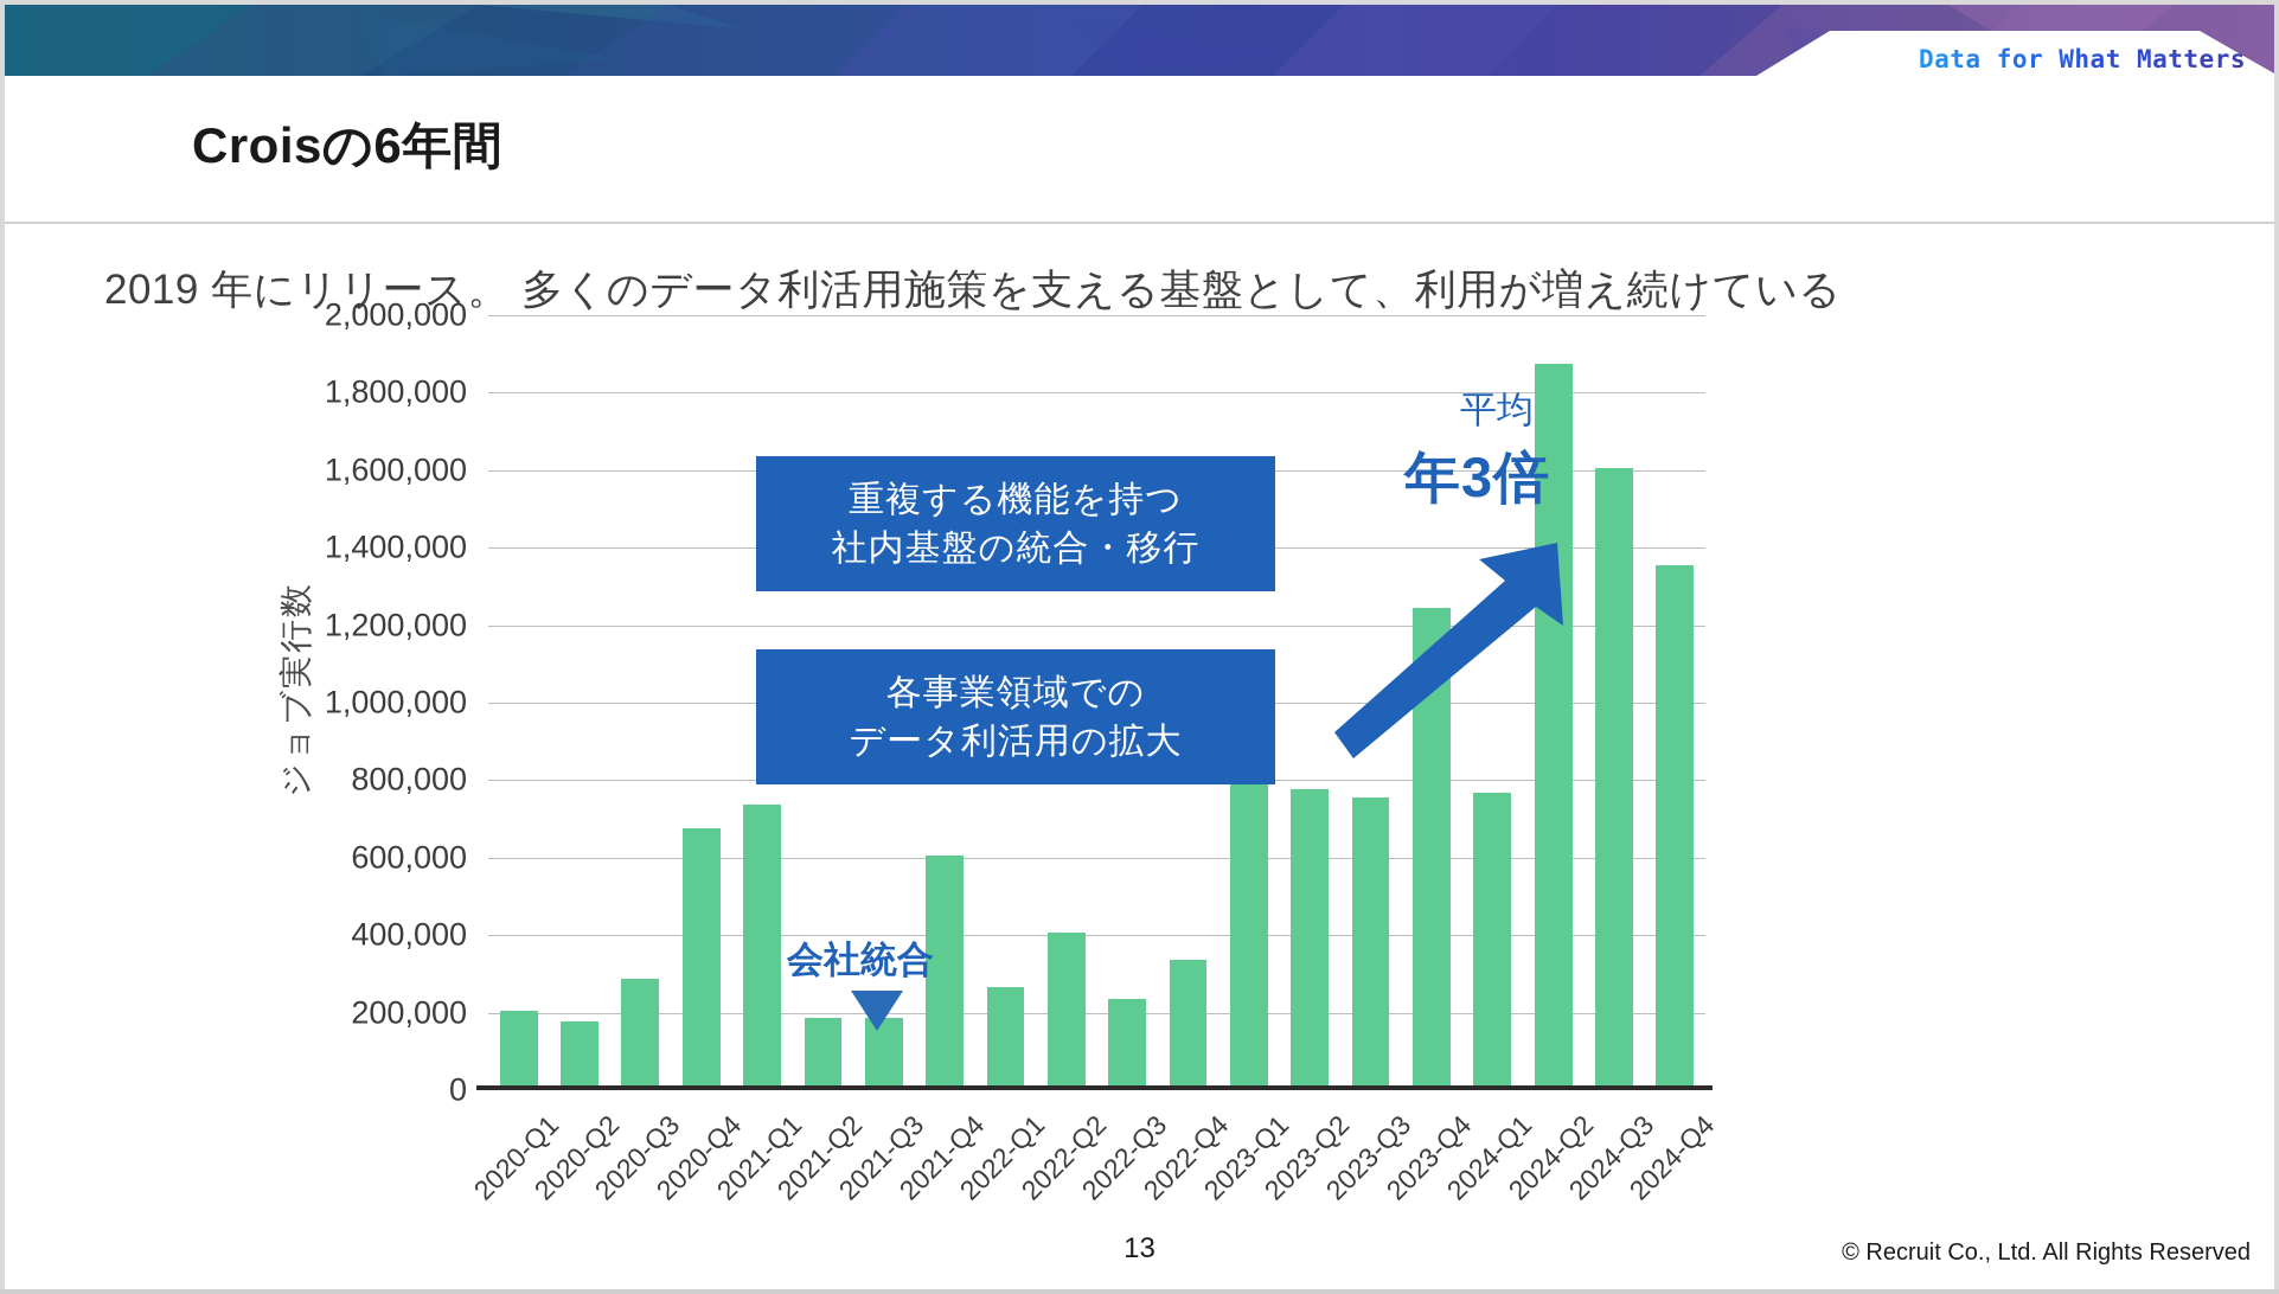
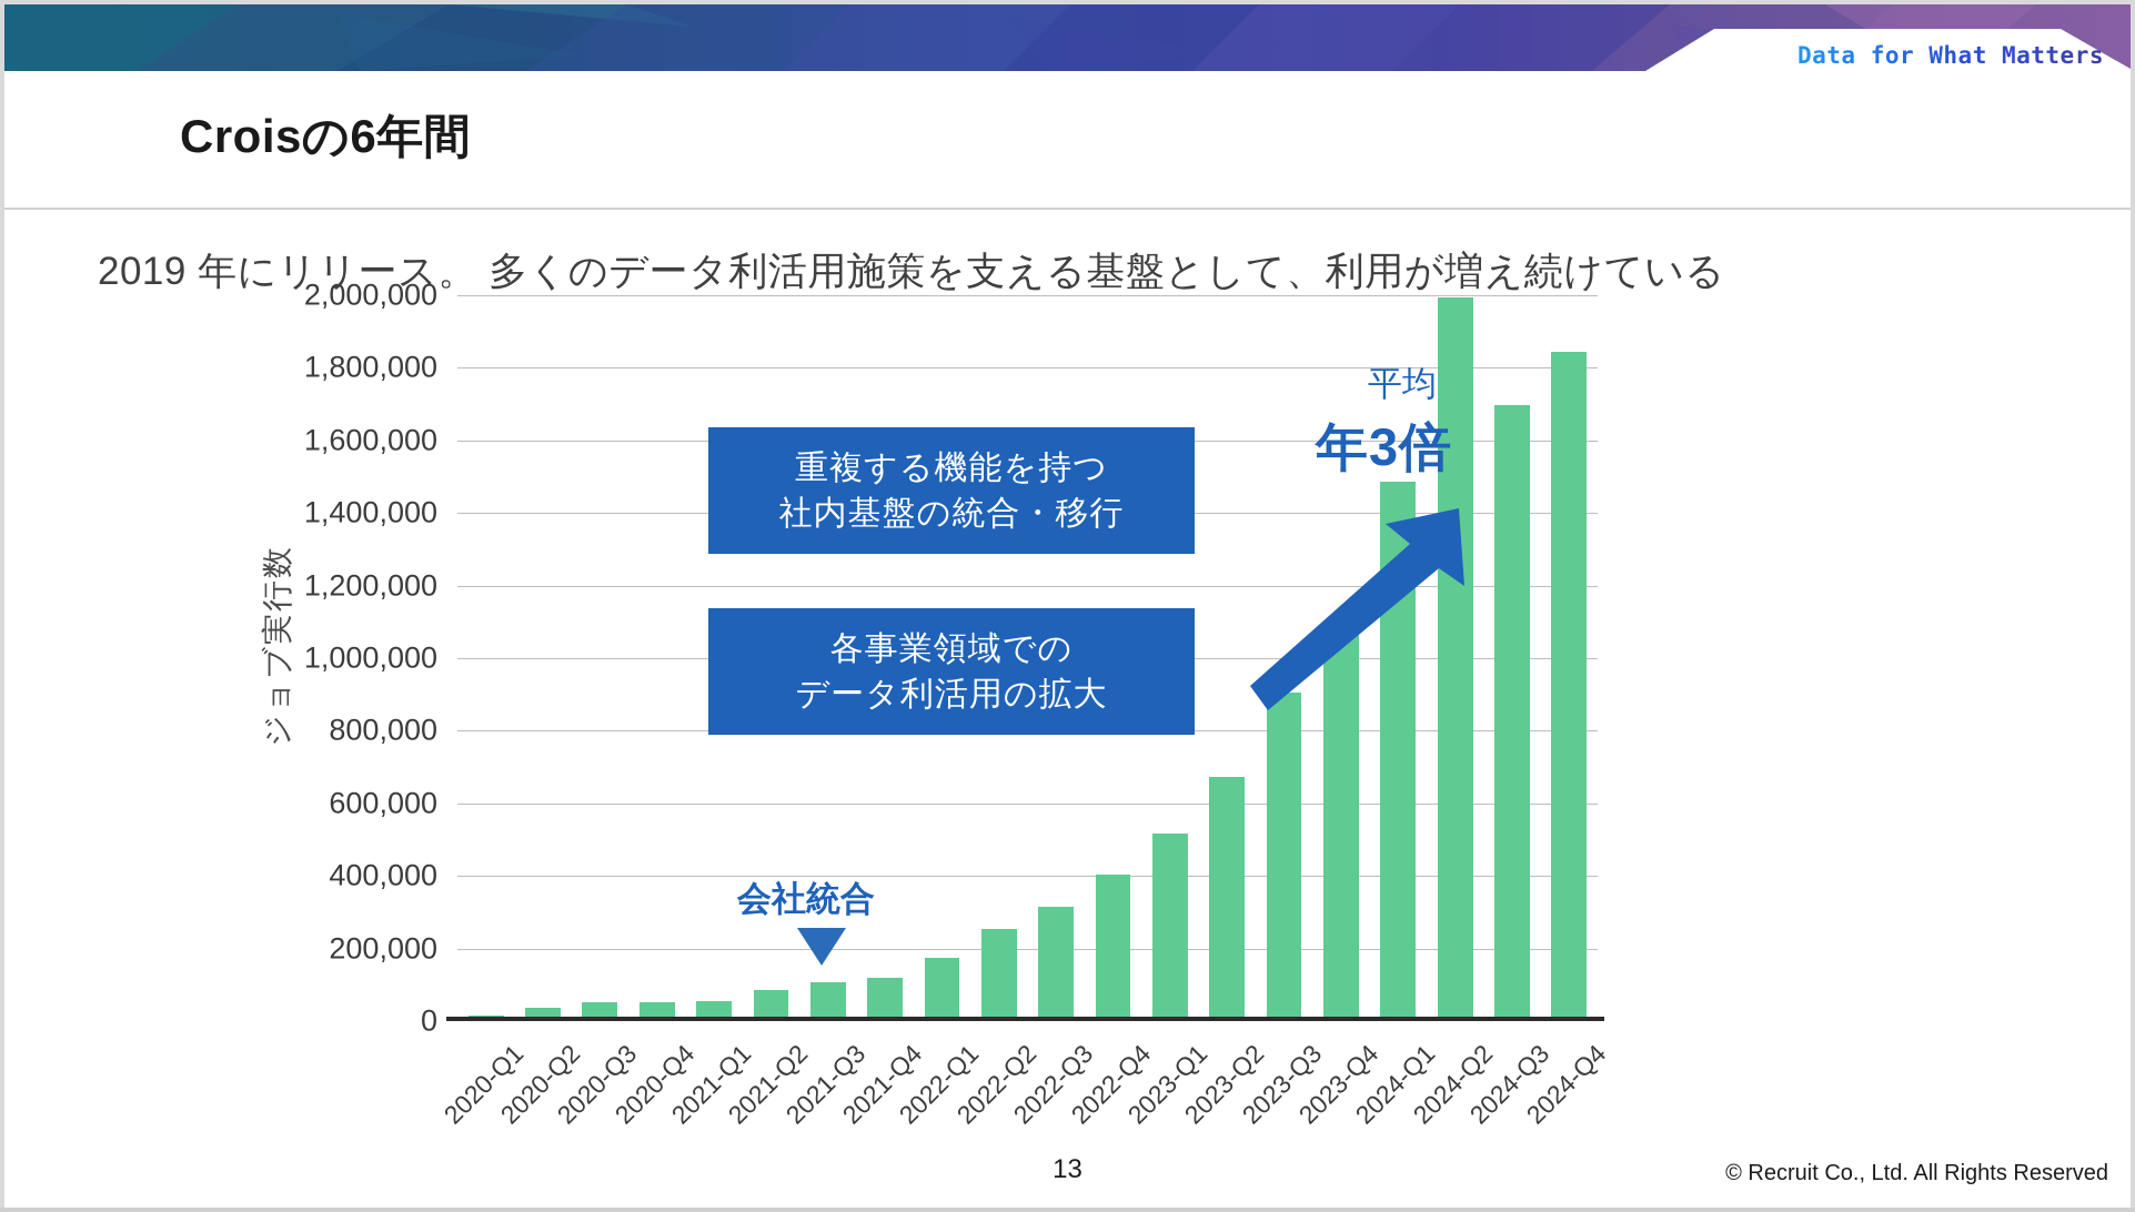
2020-Q1: 200000 -> 10000
2020-Q2: 170000 -> 30000
2020-Q3: 280000 -> 40000
2020-Q4: 670000 -> 40000
2021-Q1: 730000 -> 50000
2021-Q2: 180000 -> 80000
2021-Q3: 180000 -> 100000
2021-Q4: 600000 -> 110000
2022-Q1: 260000 -> 170000
2022-Q2: 400000 -> 250000
2022-Q3: 230000 -> 310000
2022-Q4: 330000 -> 400000
2023-Q1: 930000 -> 510000
2023-Q2: 770000 -> 670000
2023-Q3: 750000 -> 900000
2023-Q4: 1240000 -> 1060000
2024-Q1: 760000 -> 1480000
2024-Q2: 1870000 -> 1990000
2024-Q3: 1600000 -> 1690000
2024-Q4: 1350000 -> 1840000
